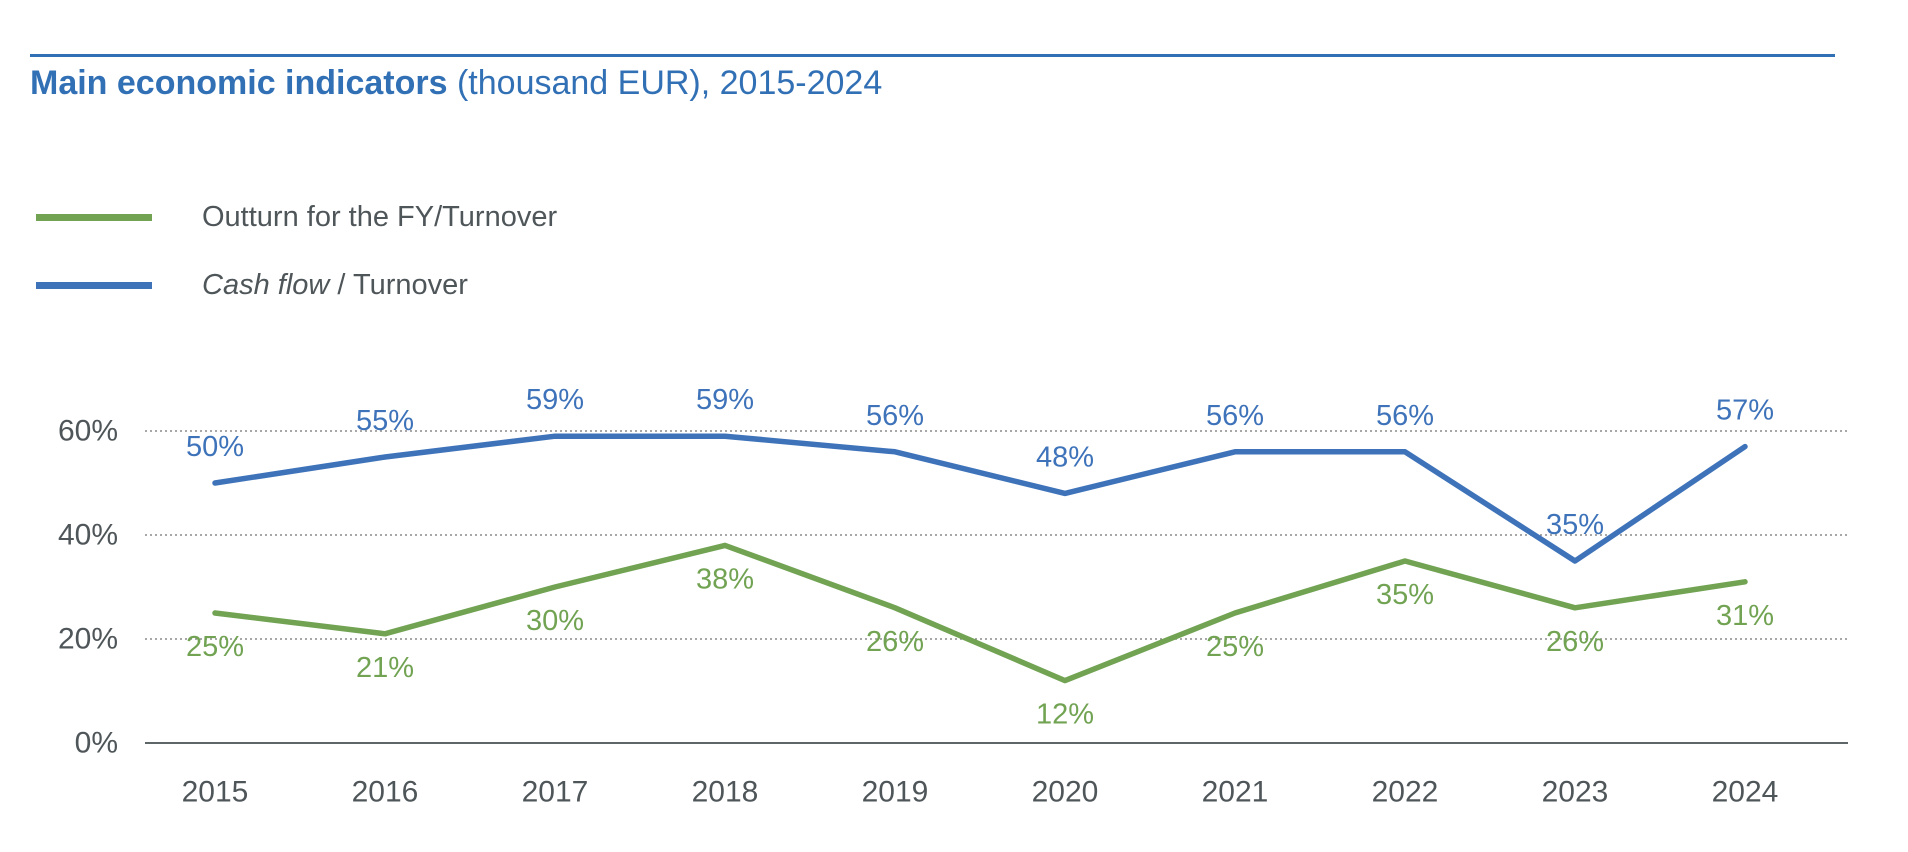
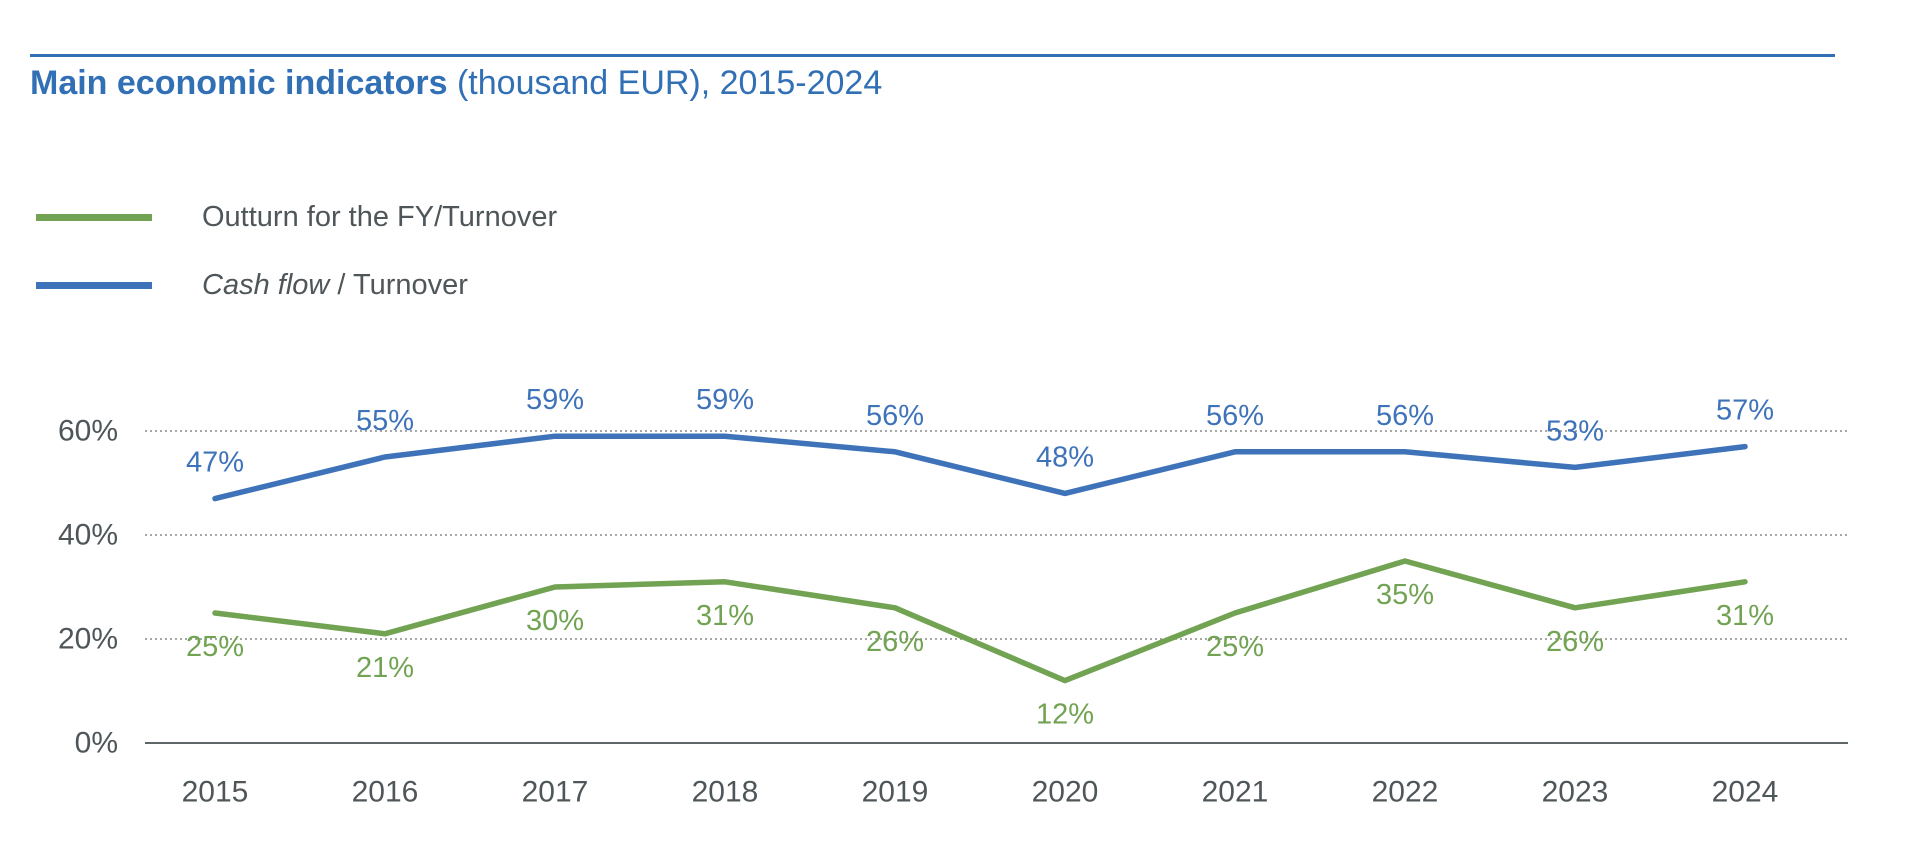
Cash flow / Turnover/2015: 50% -> 47%
Outturn for the FY/Turnover/2018: 38% -> 31%
Cash flow / Turnover/2023: 35% -> 53%
